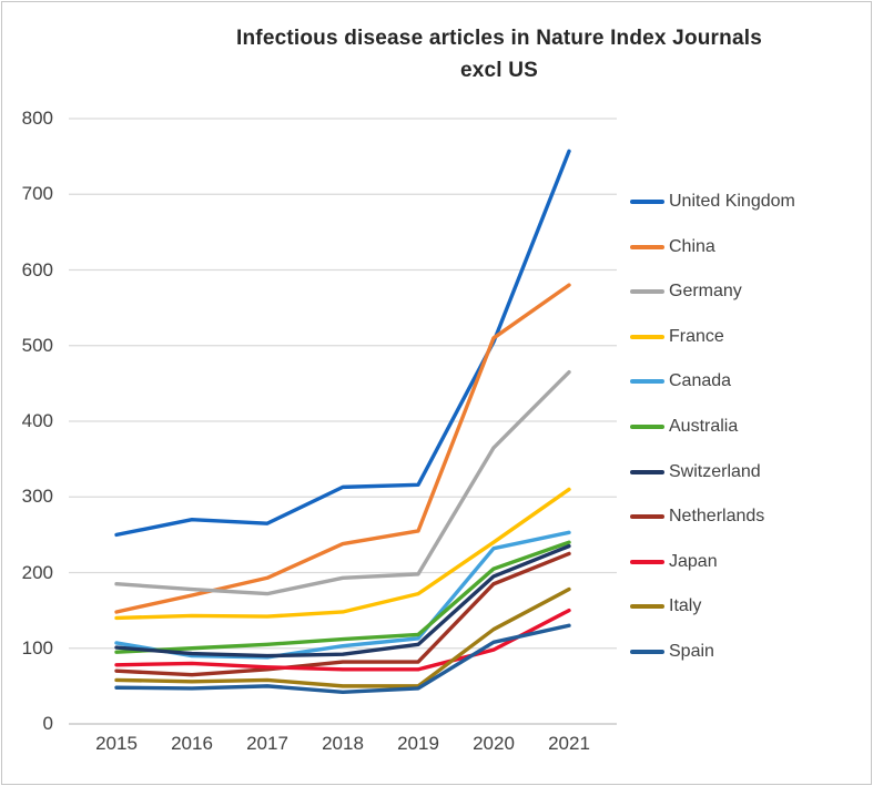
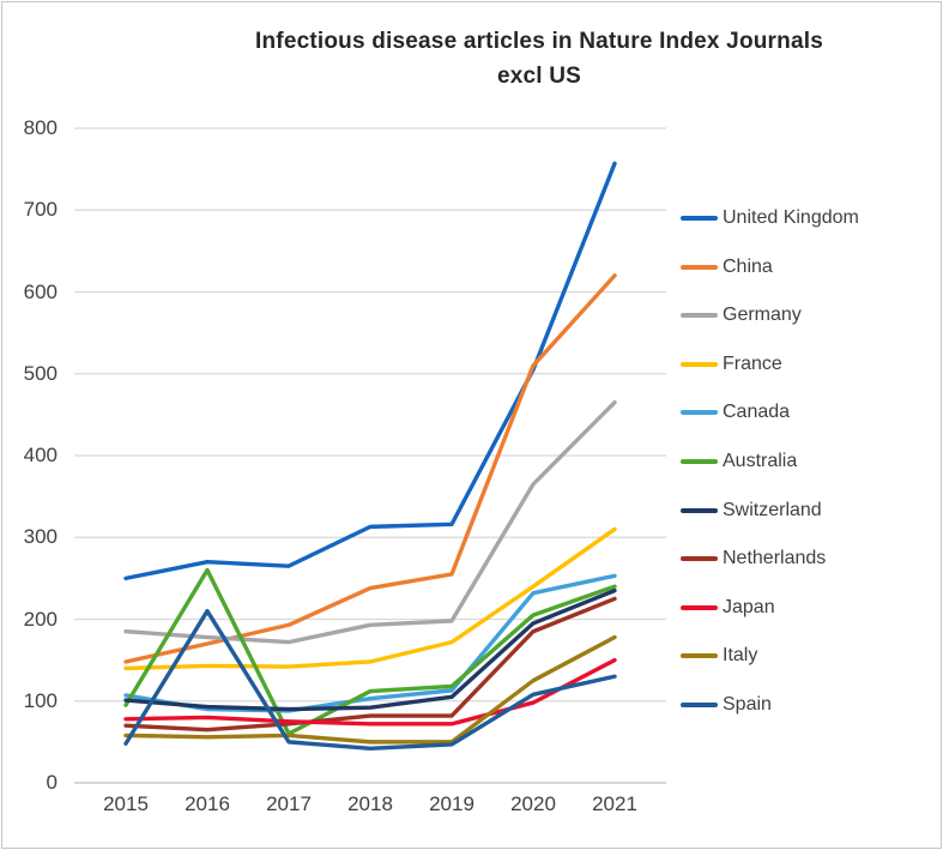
Australia/2016: 100 -> 260
Spain/2016: 50 -> 210
Australia/2017: 100 -> 60
China/2021: 580 -> 620
